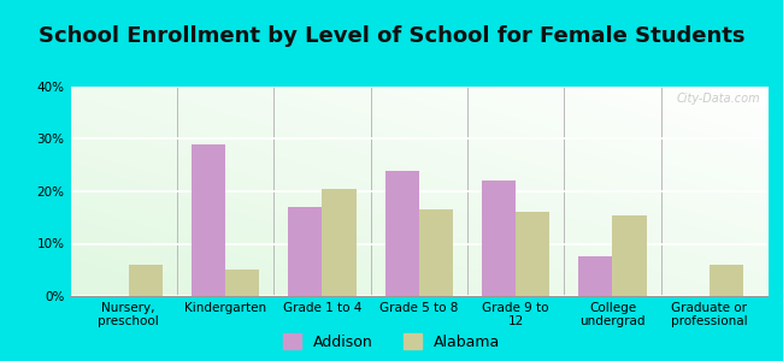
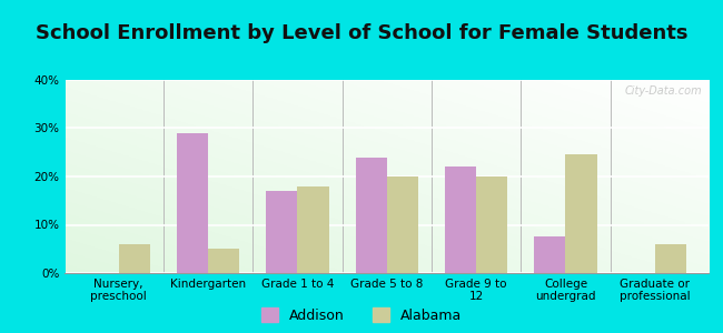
Alabama/Grade 1 to 4: 20.5% -> 18.0%
Alabama/Grade 5 to 8: 16.5% -> 20.0%
Alabama/Grade 9 to 12: 16.0% -> 20.0%
Alabama/College undergrad: 15.5% -> 24.5%
